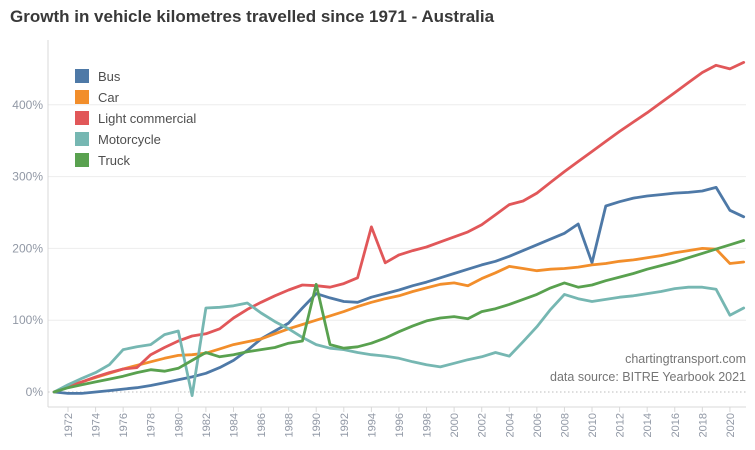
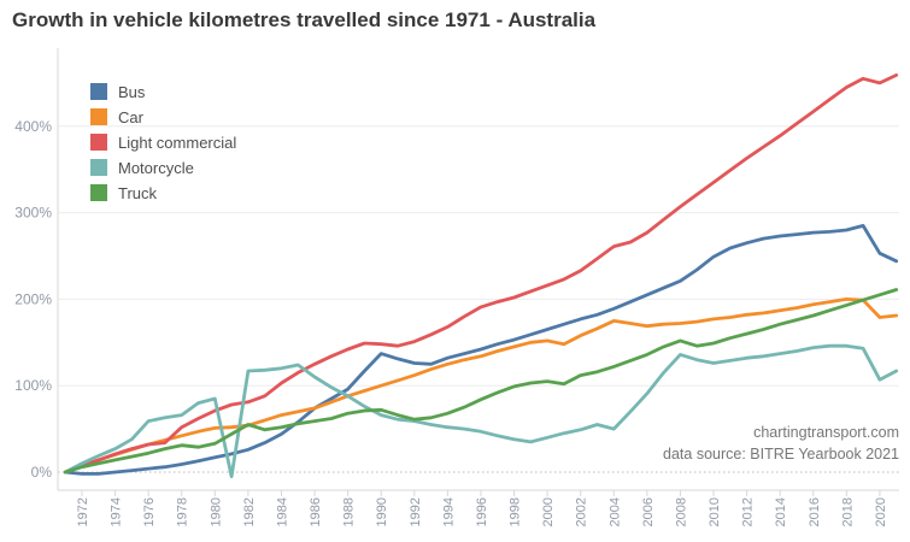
Truck/1990: 150% -> 70%
Light commercial/1994: 230% -> 170%
Bus/2010: 180% -> 250%
